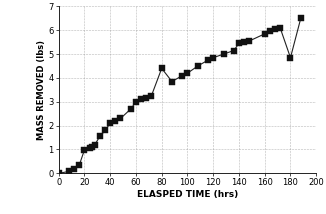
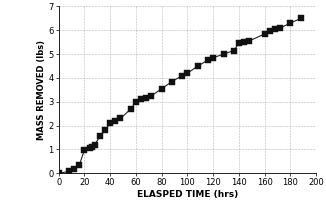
80: 4.40 -> 3.55
180: 4.85 -> 6.30
